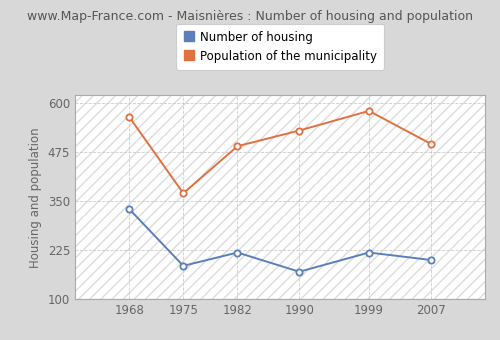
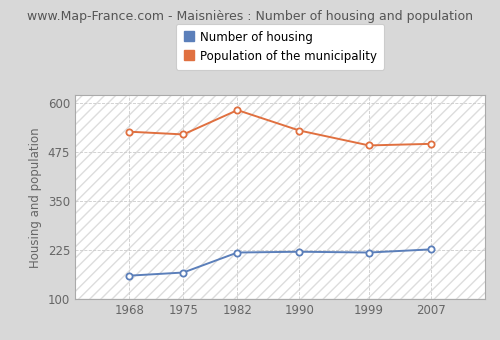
Number of housing/1968: 330 -> 160
Population of the municipality/1968: 565 -> 527
Number of housing/1975: 185 -> 168
Population of the municipality/1975: 370 -> 520
Population of the municipality/1982: 490 -> 582
Number of housing/1990: 170 -> 221
Population of the municipality/1999: 580 -> 492
Number of housing/2007: 200 -> 227
